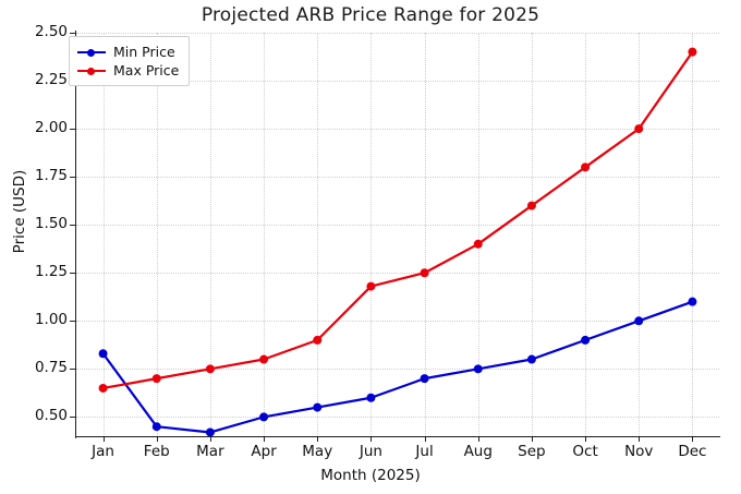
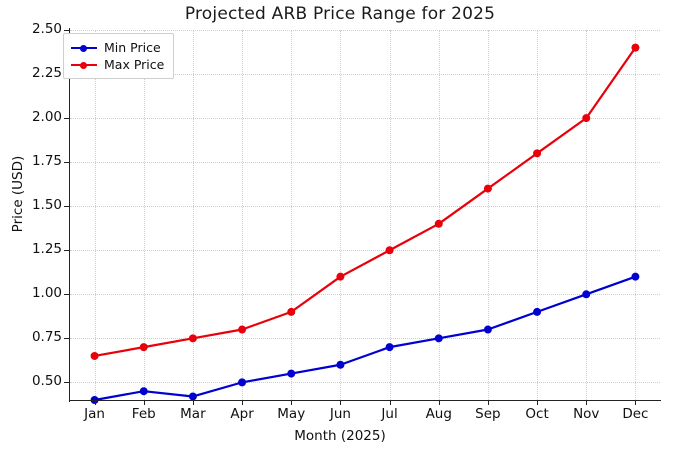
Min Price/Jan: 0.83 -> 0.40
Max Price/Jun: 1.18 -> 1.10
